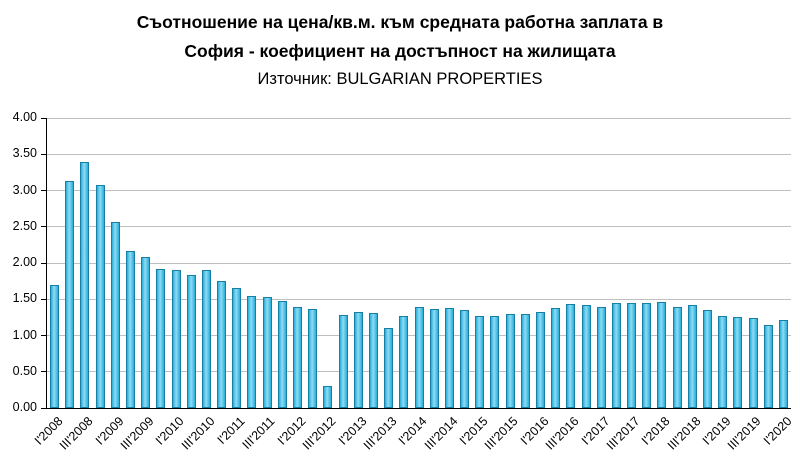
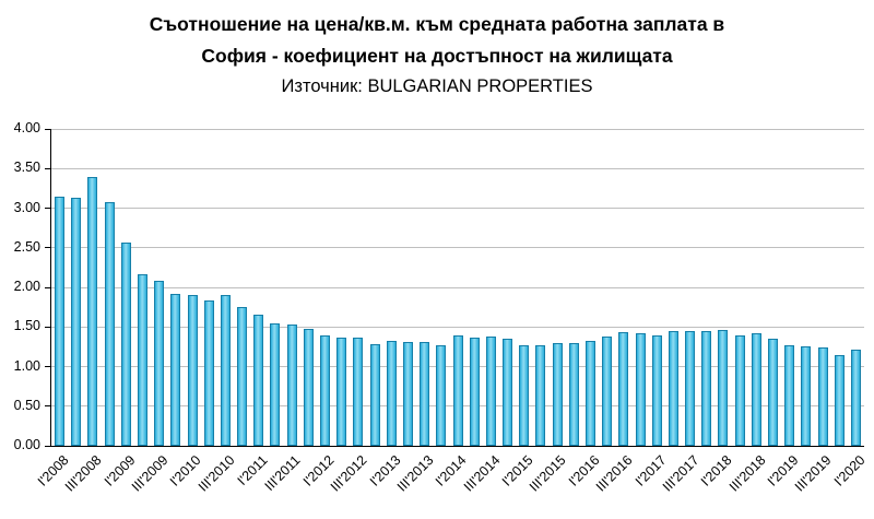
I'2008: 1.7 -> 3.1
III'2012: 0.3 -> 1.4
III'2013: 1.1 -> 1.3
